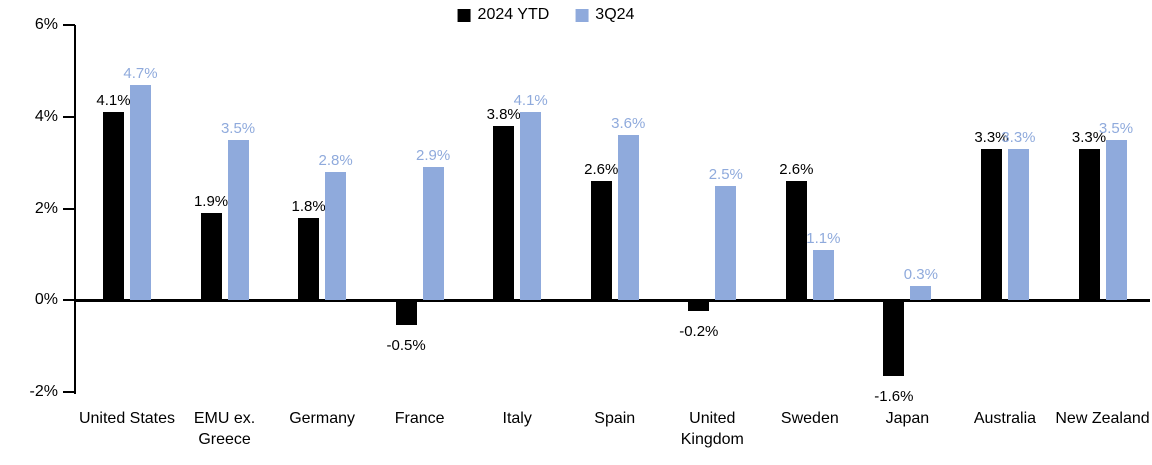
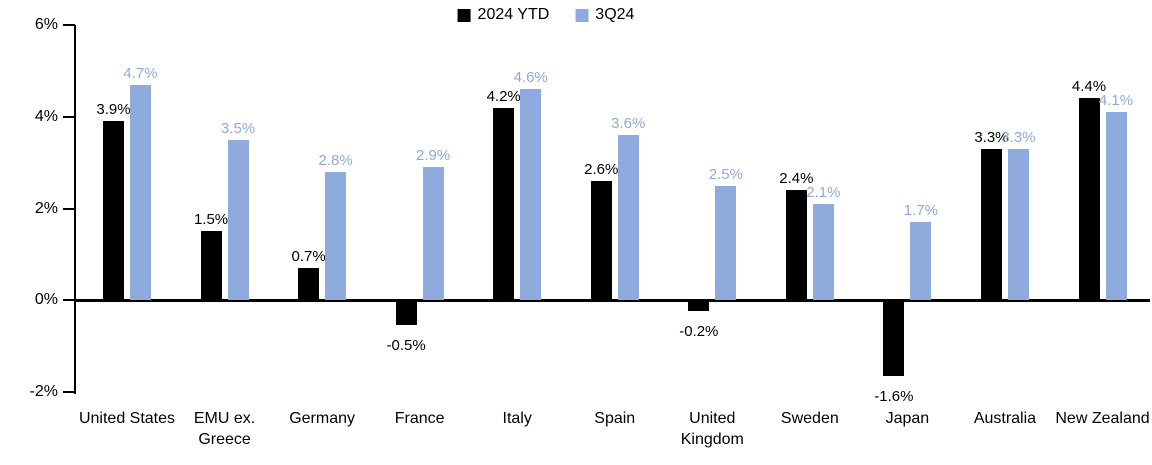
2024 YTD/United States: 4.1% -> 3.9%
2024 YTD/EMU ex. Greece: 1.9% -> 1.5%
2024 YTD/Germany: 1.8% -> 0.7%
2024 YTD/Italy: 3.8% -> 4.2%
3Q24/Italy: 4.1% -> 4.6%
2024 YTD/Sweden: 2.6% -> 2.4%
3Q24/Sweden: 1.1% -> 2.1%
3Q24/Japan: 0.3% -> 1.7%
2024 YTD/New Zealand: 3.3% -> 4.4%
3Q24/New Zealand: 3.5% -> 4.1%
